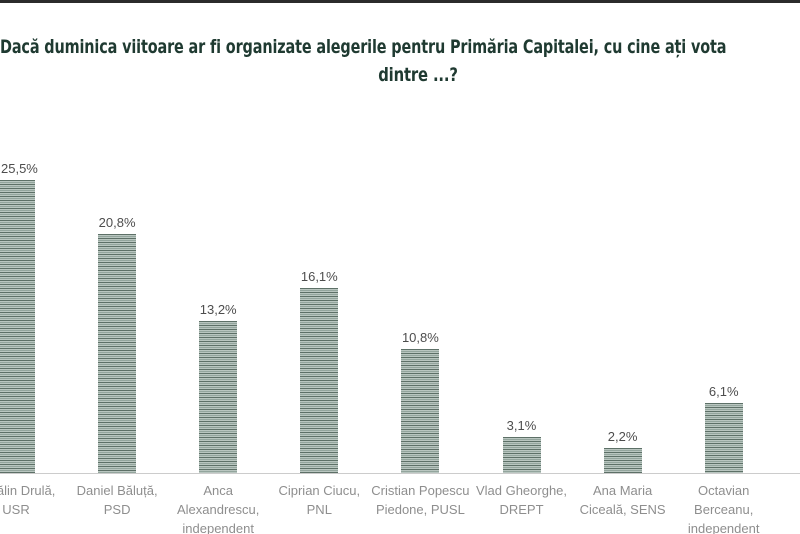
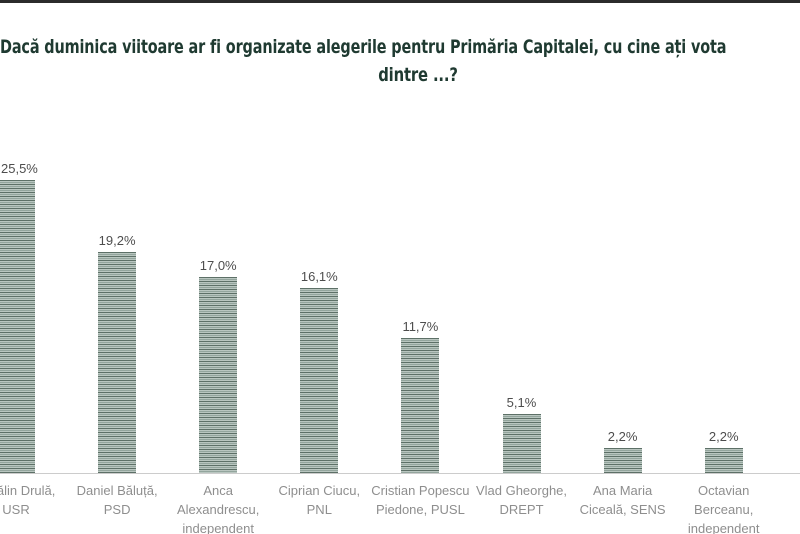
Daniel Băluță, PSD: 20,8% -> 19,2%
Anca Alexandrescu, independent: 13,2% -> 17,0%
Cristian Popescu Piedone, PUSL: 10,8% -> 11,7%
Vlad Gheorghe, DREPT: 3,1% -> 5,1%
Octavian Berceanu, independent: 6,1% -> 2,2%
